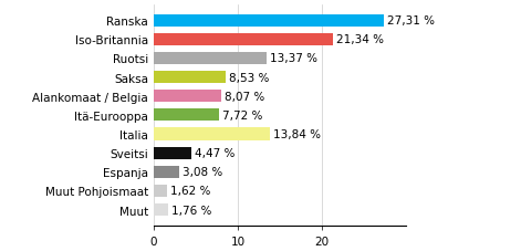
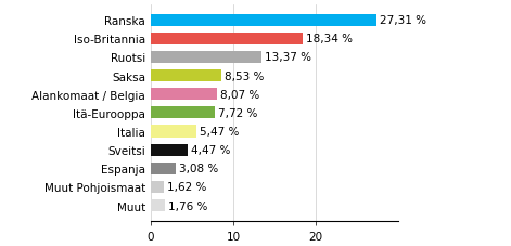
Iso-Britannia: 21,34 -> 18,34
Italia: 13,84 -> 5,47
